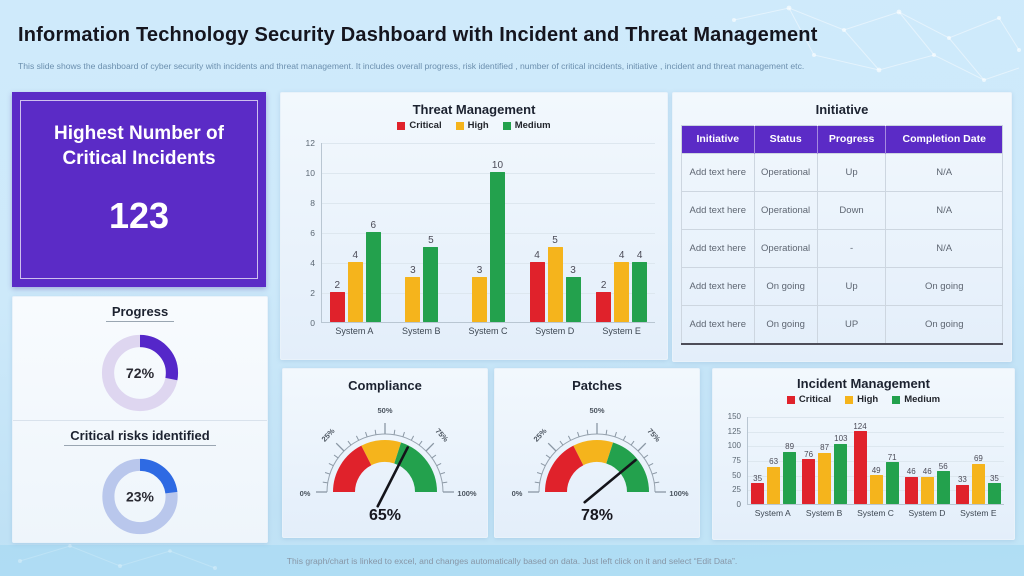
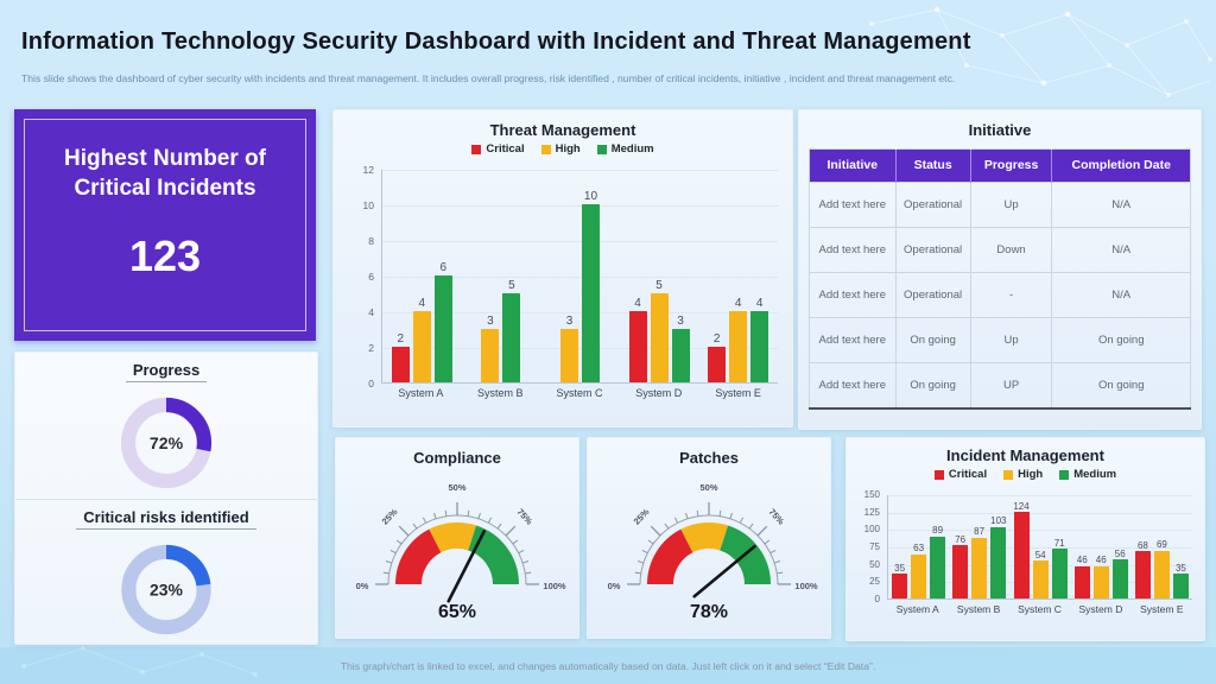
Incident Management/High/System C: 49 -> 54
Incident Management/Critical/System E: 33 -> 68
